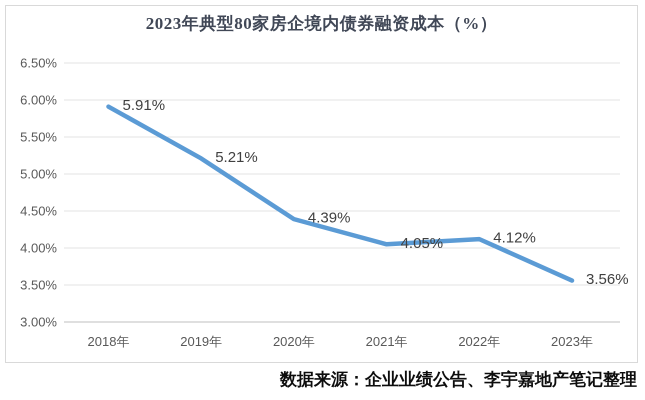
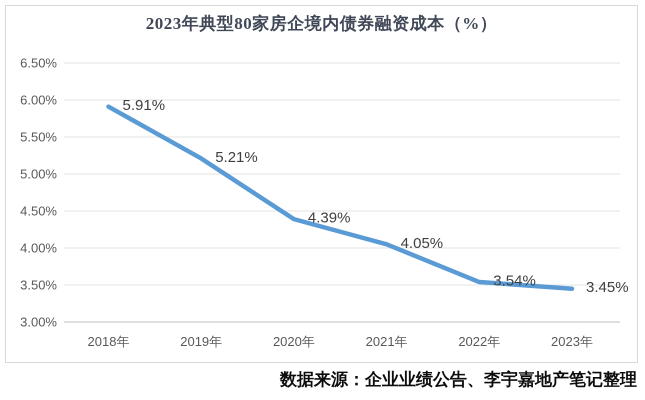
2022年: 4.12% -> 3.54%
2023年: 3.56% -> 3.45%
